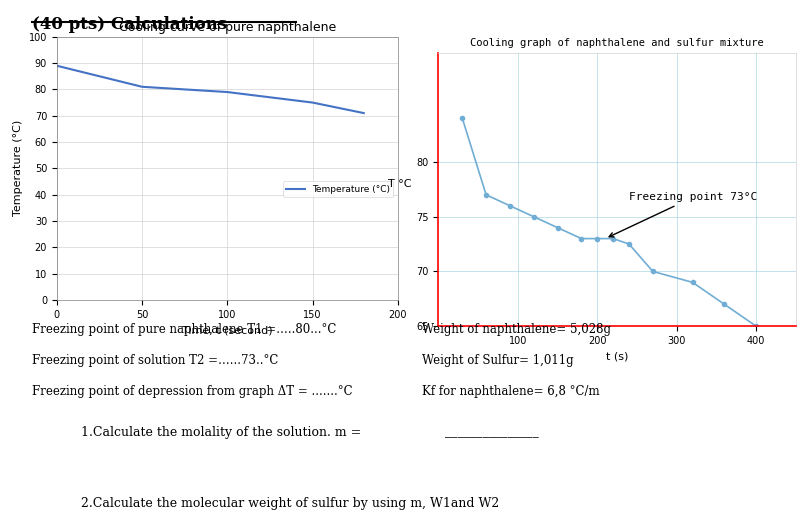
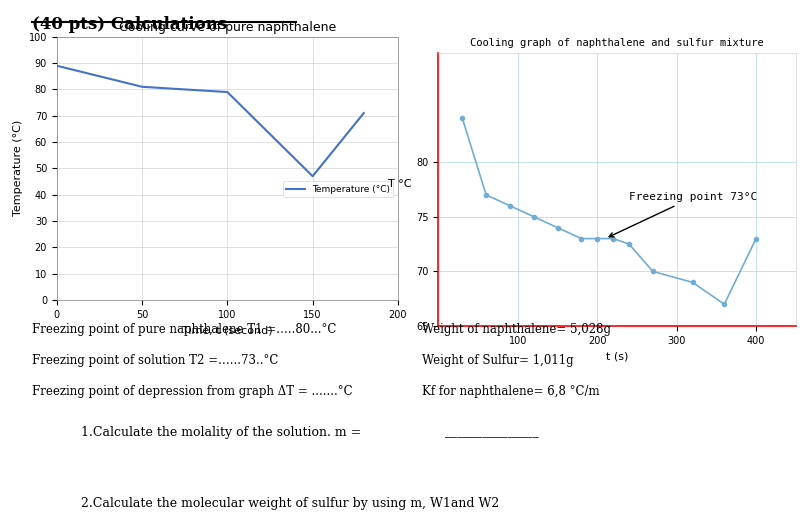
150: 75 -> 47
Cooling graph of naphthalene and sulfur mixture/400: 65.0 -> 73.0
